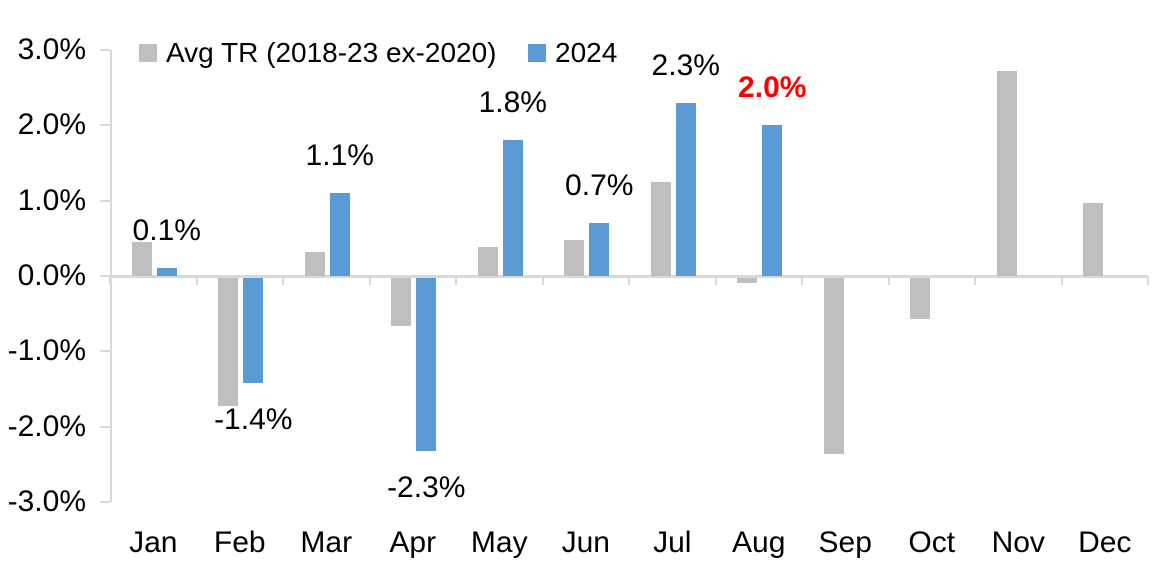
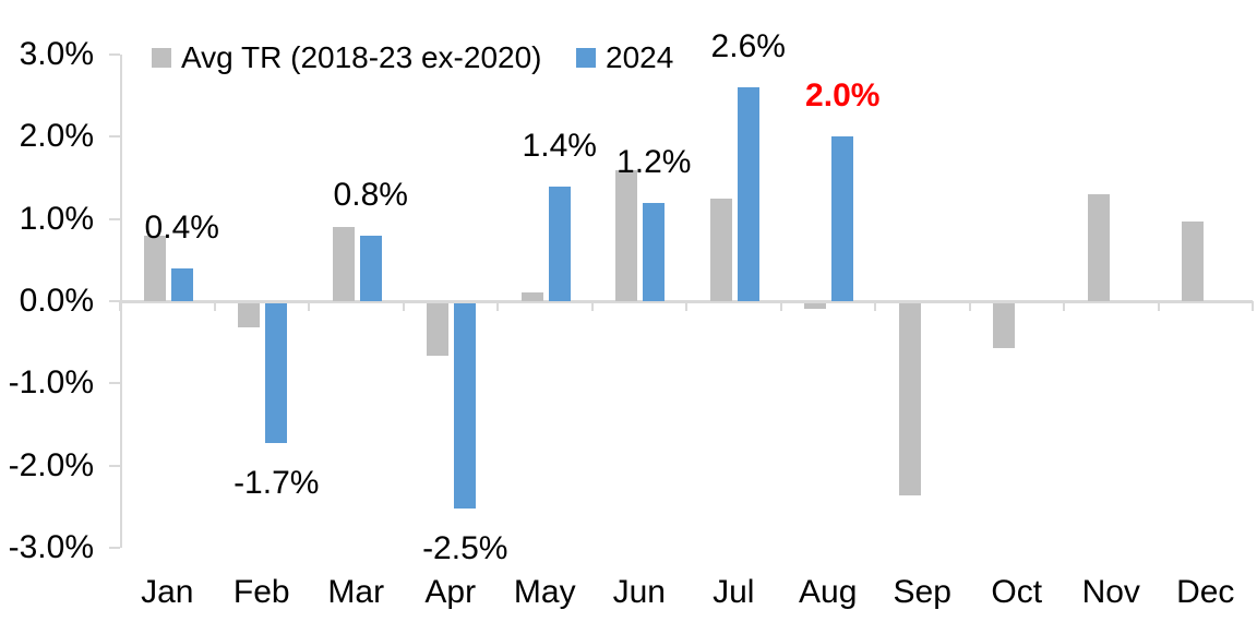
Avg TR (2018-23 ex-2020)/Jan: 0.5% -> 0.8%
2024/Jan: 0.1% -> 0.4%
Avg TR (2018-23 ex-2020)/Feb: -1.7% -> -0.3%
2024/Feb: -1.4% -> -1.7%
Avg TR (2018-23 ex-2020)/Mar: 0.3% -> 0.9%
2024/Mar: 1.1% -> 0.8%
2024/Apr: -2.3% -> -2.5%
Avg TR (2018-23 ex-2020)/May: 0.4% -> 0.1%
2024/May: 1.8% -> 1.4%
Avg TR (2018-23 ex-2020)/Jun: 0.5% -> 1.6%
2024/Jun: 0.7% -> 1.2%
2024/Jul: 2.3% -> 2.6%
Avg TR (2018-23 ex-2020)/Nov: 2.7% -> 1.3%
